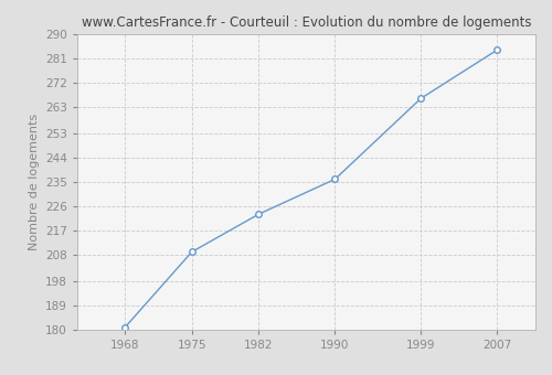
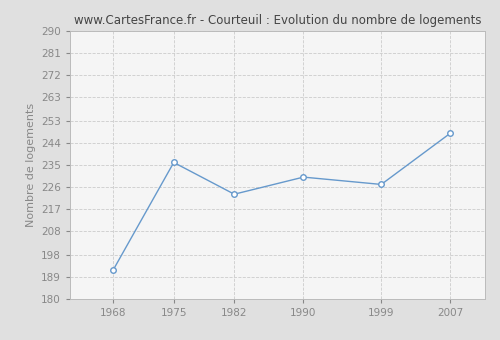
1968: 181 -> 192
1975: 209 -> 236
1990: 236 -> 230
1999: 266 -> 227
2007: 284 -> 248
